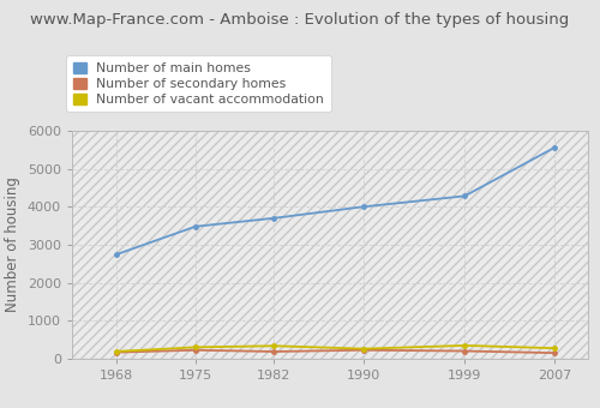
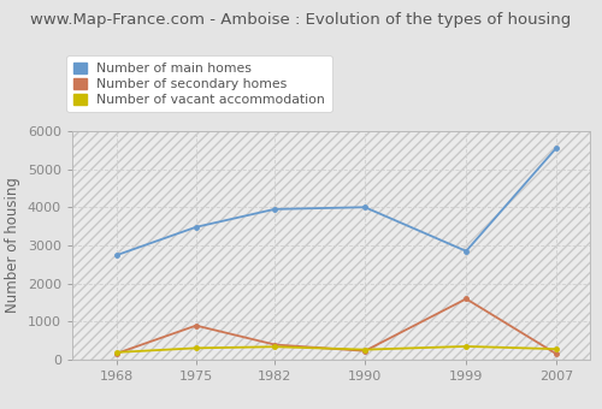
Number of secondary homes/1975: 240 -> 900
Number of main homes/1982: 3700 -> 3950
Number of secondary homes/1982: 200 -> 400
Number of main homes/1999: 4280 -> 2850
Number of secondary homes/1999: 210 -> 1600
